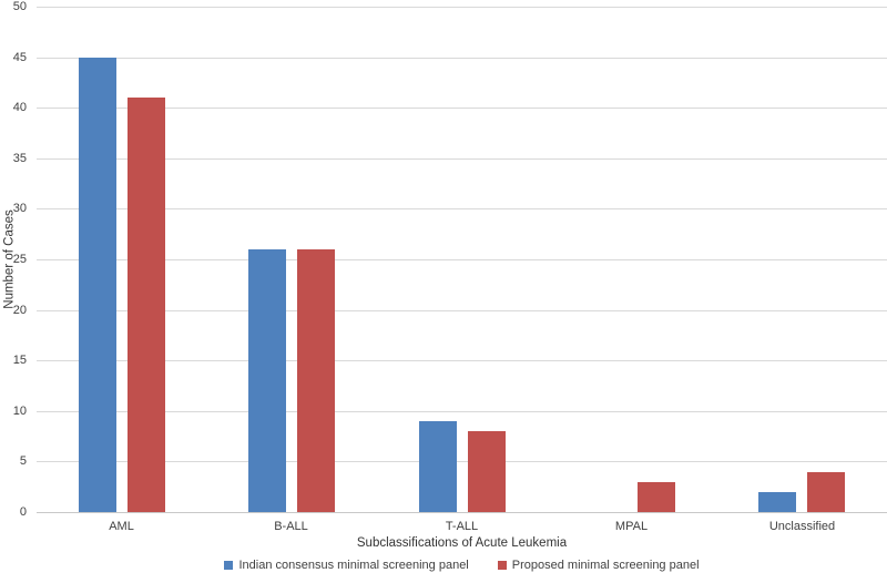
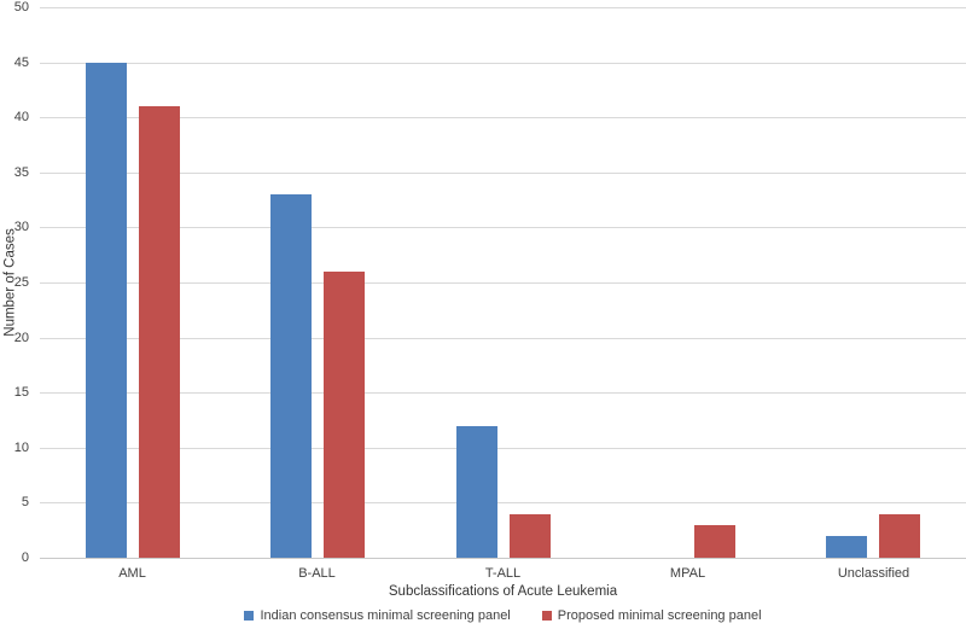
Indian consensus minimal screening panel/B-ALL: 26 -> 33
Indian consensus minimal screening panel/T-ALL: 9 -> 12
Proposed minimal screening panel/T-ALL: 8 -> 4
